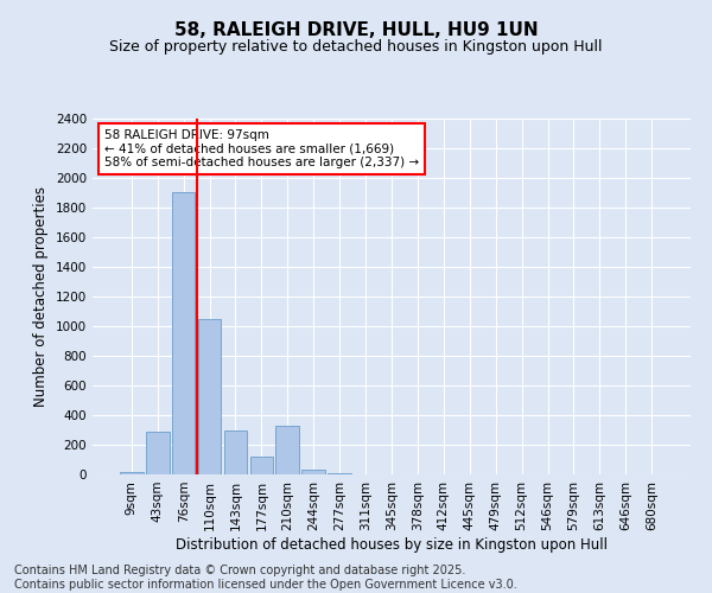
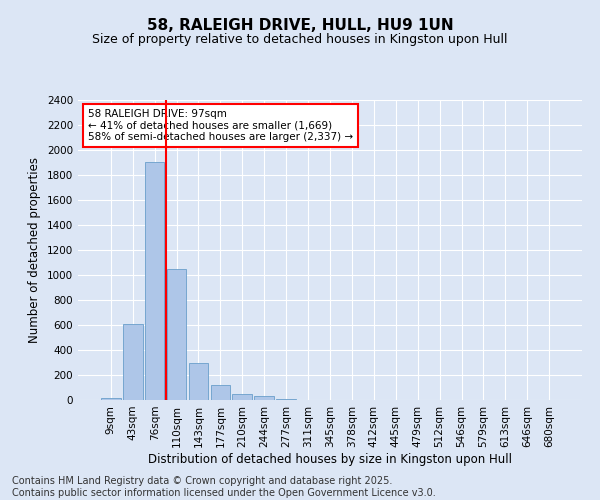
43sqm: 290 -> 600
210sqm: 330 -> 50
